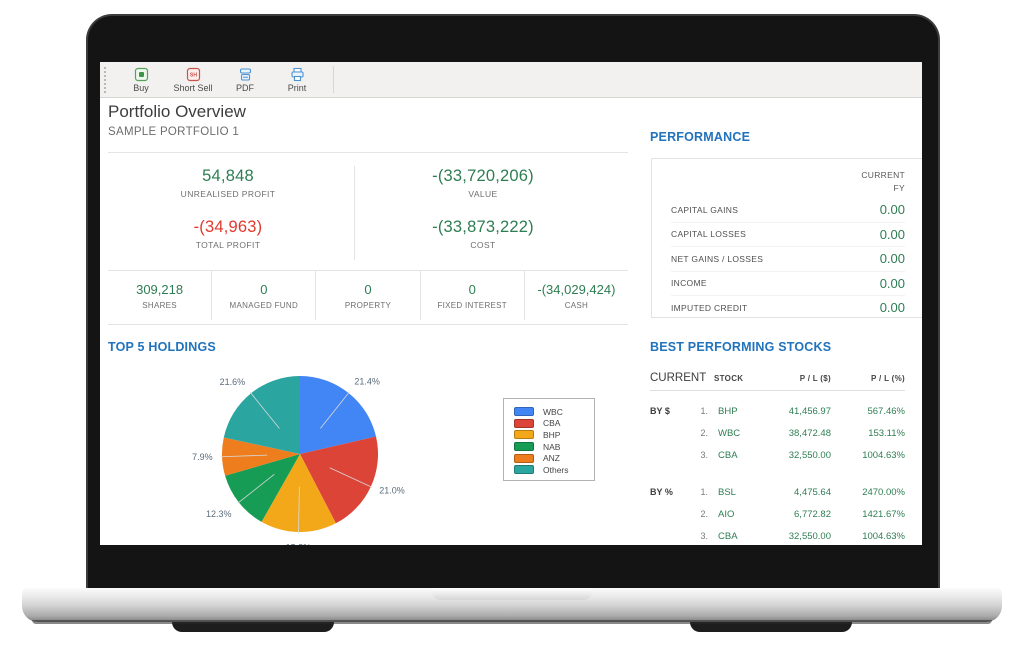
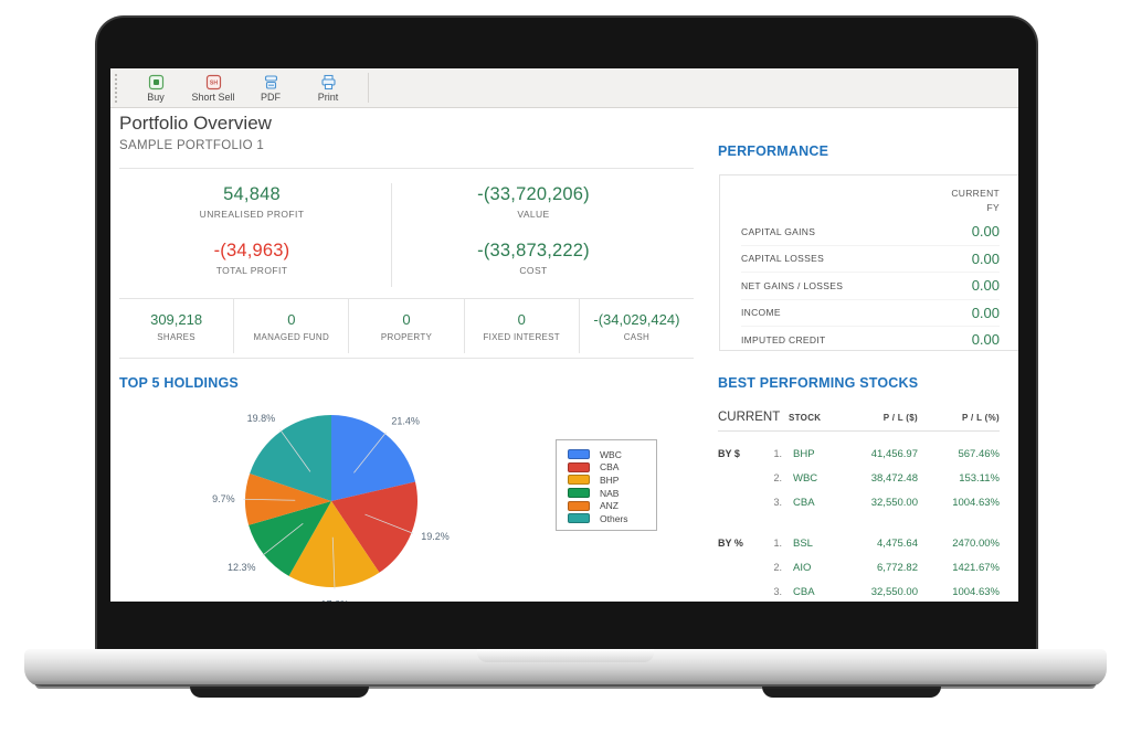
CBA: 21.0% -> 19.2%
BHP: 15.8% -> 17.6%
ANZ: 7.9% -> 9.7%
Others: 21.6% -> 19.8%
